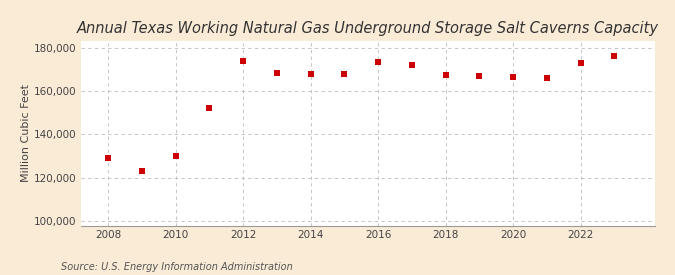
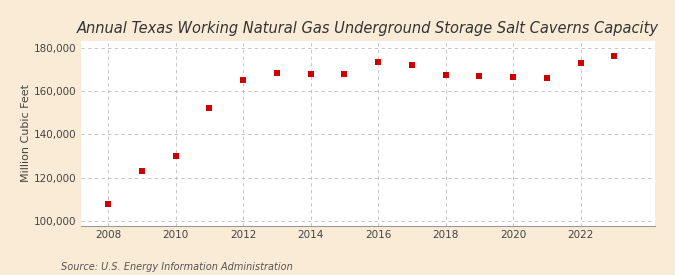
2008: 129,000 -> 108,000
2012: 174,000 -> 165,000
